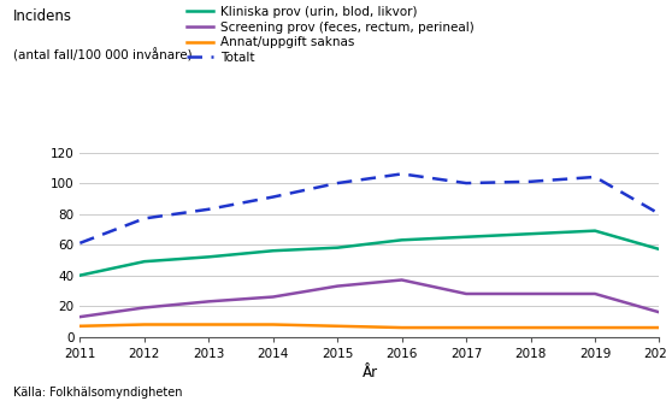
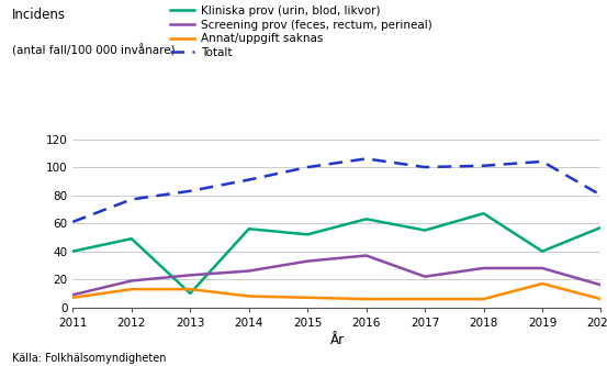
Screening prov (feces, rectum, perineal)/2011: 13 -> 9
Annat/uppgift saknas/2012: 8 -> 13
Kliniska prov (urin, blod, likvor)/2013: 52 -> 10
Annat/uppgift saknas/2013: 8 -> 13
Kliniska prov (urin, blod, likvor)/2015: 58 -> 52
Kliniska prov (urin, blod, likvor)/2017: 65 -> 55
Screening prov (feces, rectum, perineal)/2017: 28 -> 22
Kliniska prov (urin, blod, likvor)/2019: 69 -> 40
Annat/uppgift saknas/2019: 6 -> 17
